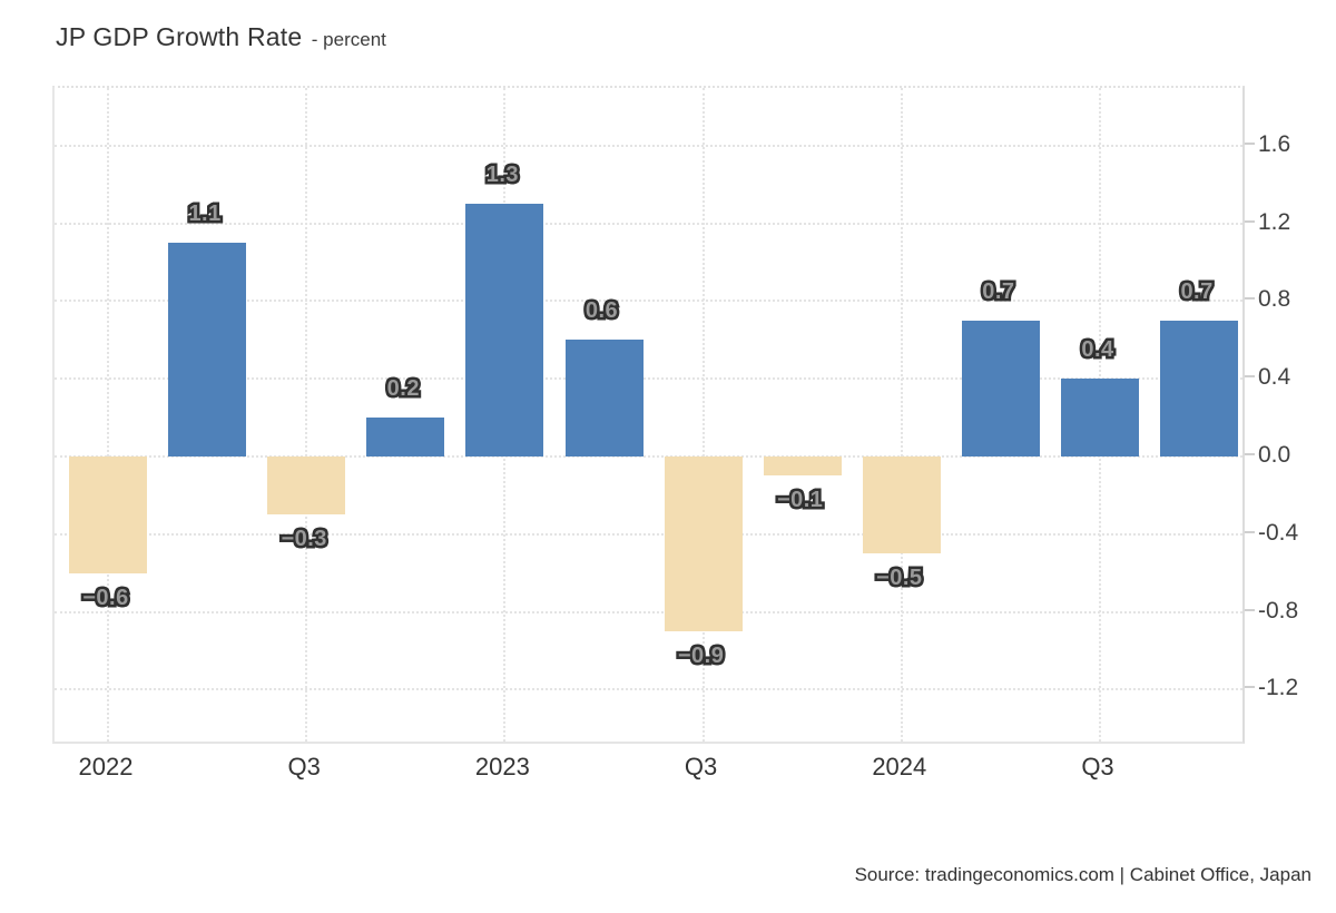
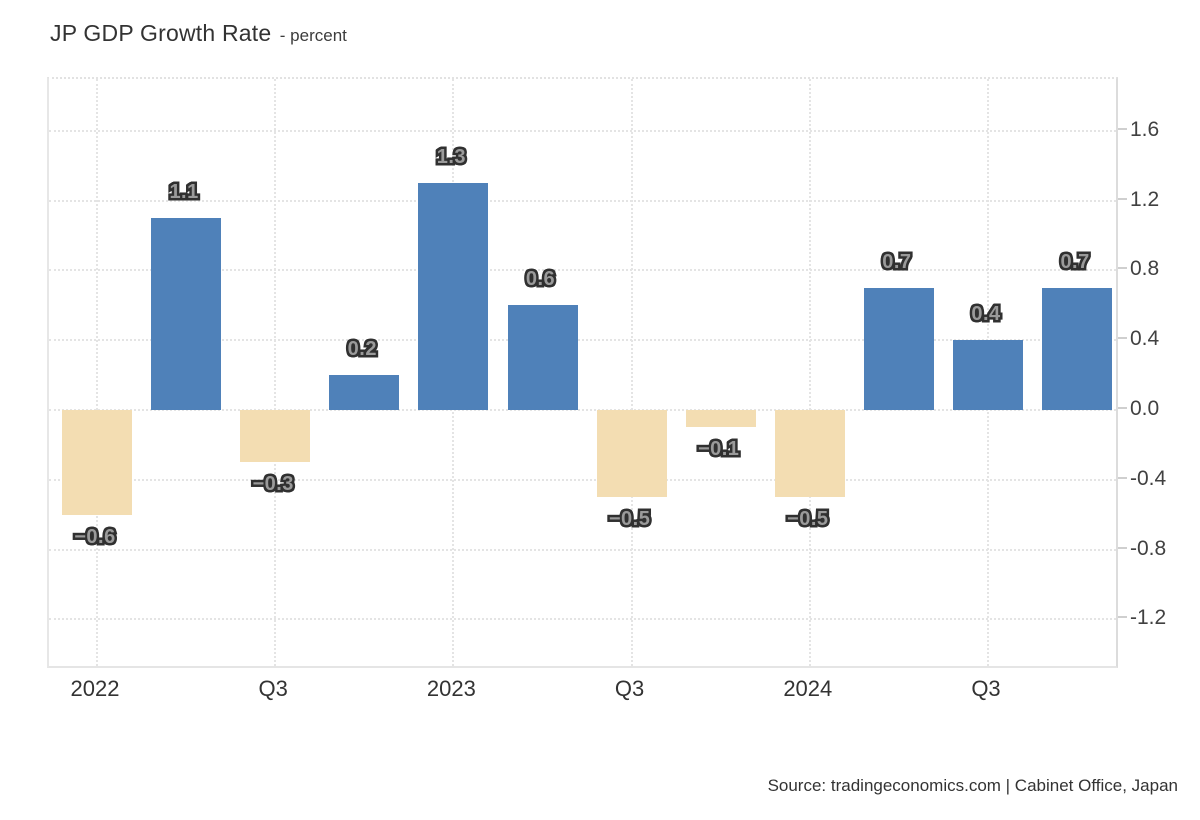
Q3 2023: −0.9 -> −0.5
